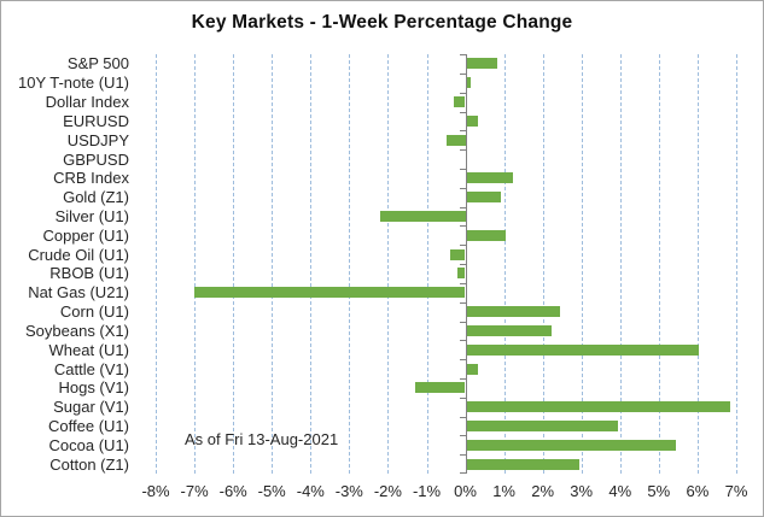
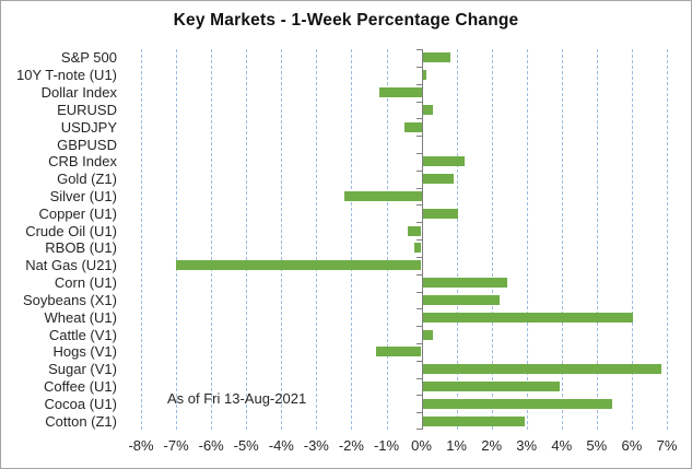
Dollar Index: -0.3% -> -1.2%
